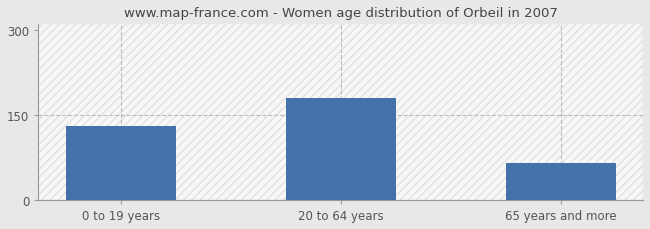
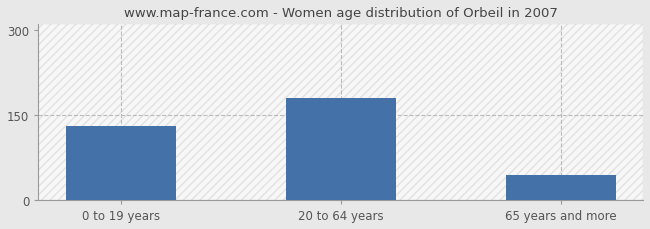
65 years and more: 66 -> 45
